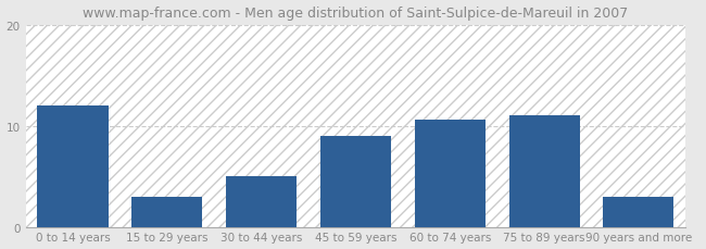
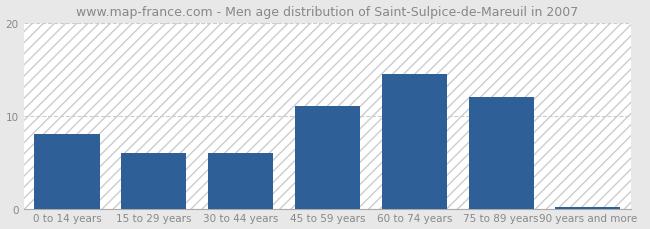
0 to 14 years: 12.0 -> 8.0
15 to 29 years: 3.0 -> 6.0
30 to 44 years: 5.0 -> 6.0
45 to 59 years: 9.0 -> 11.0
60 to 74 years: 10.6 -> 14.5
75 to 89 years: 11.0 -> 12.0
90 years and more: 3.0 -> 0.2
